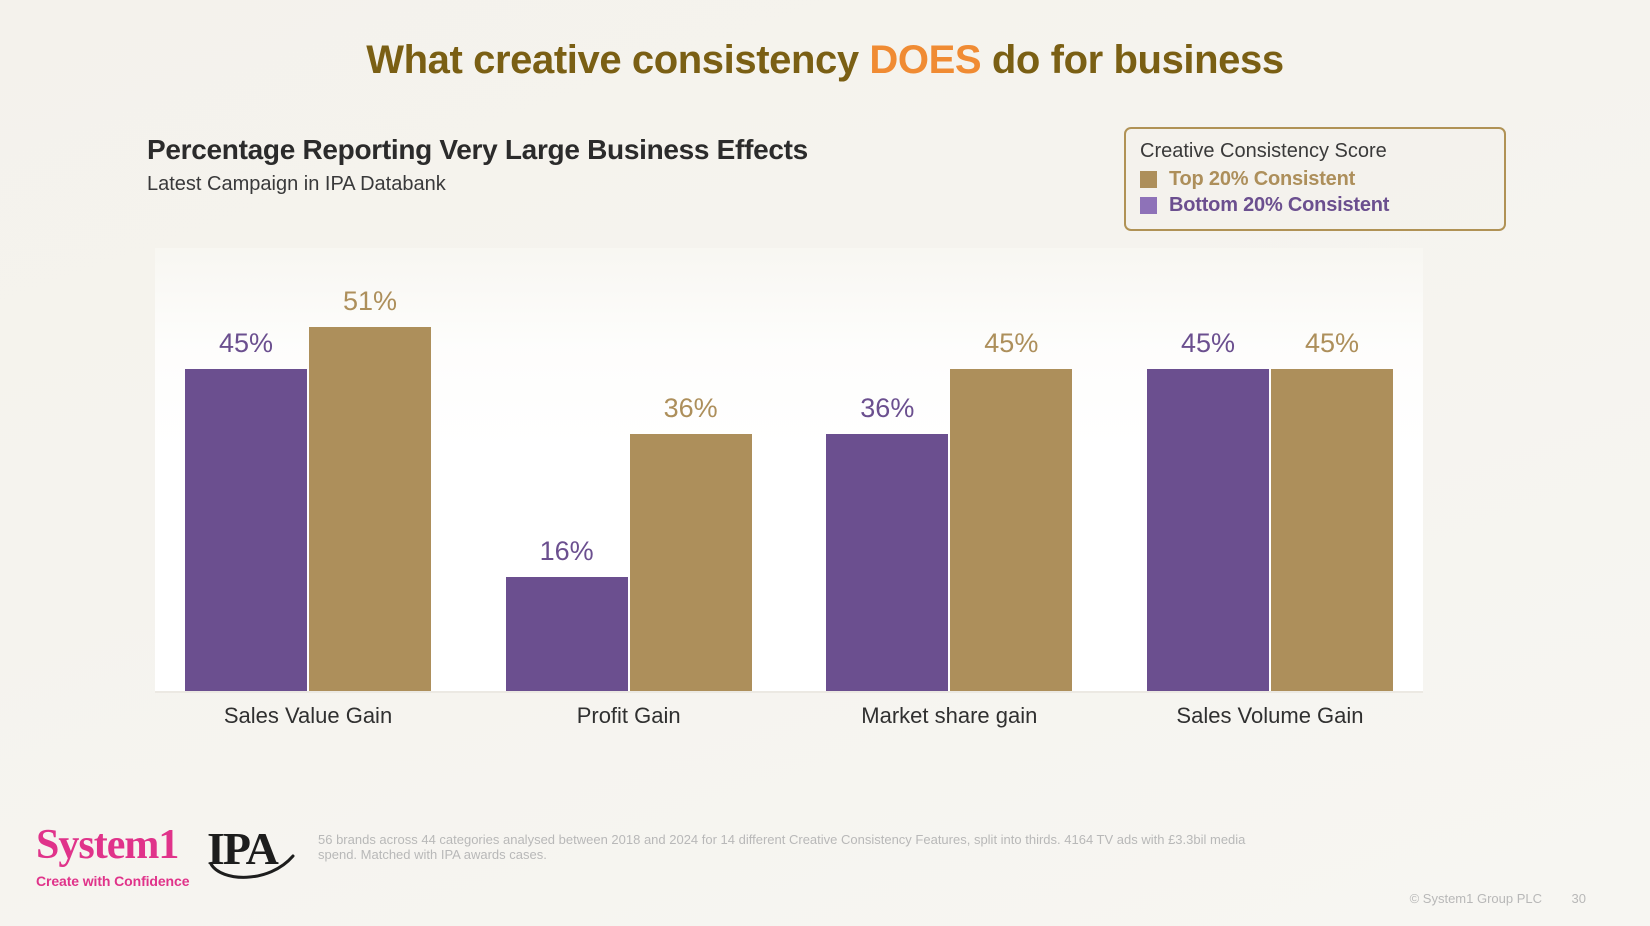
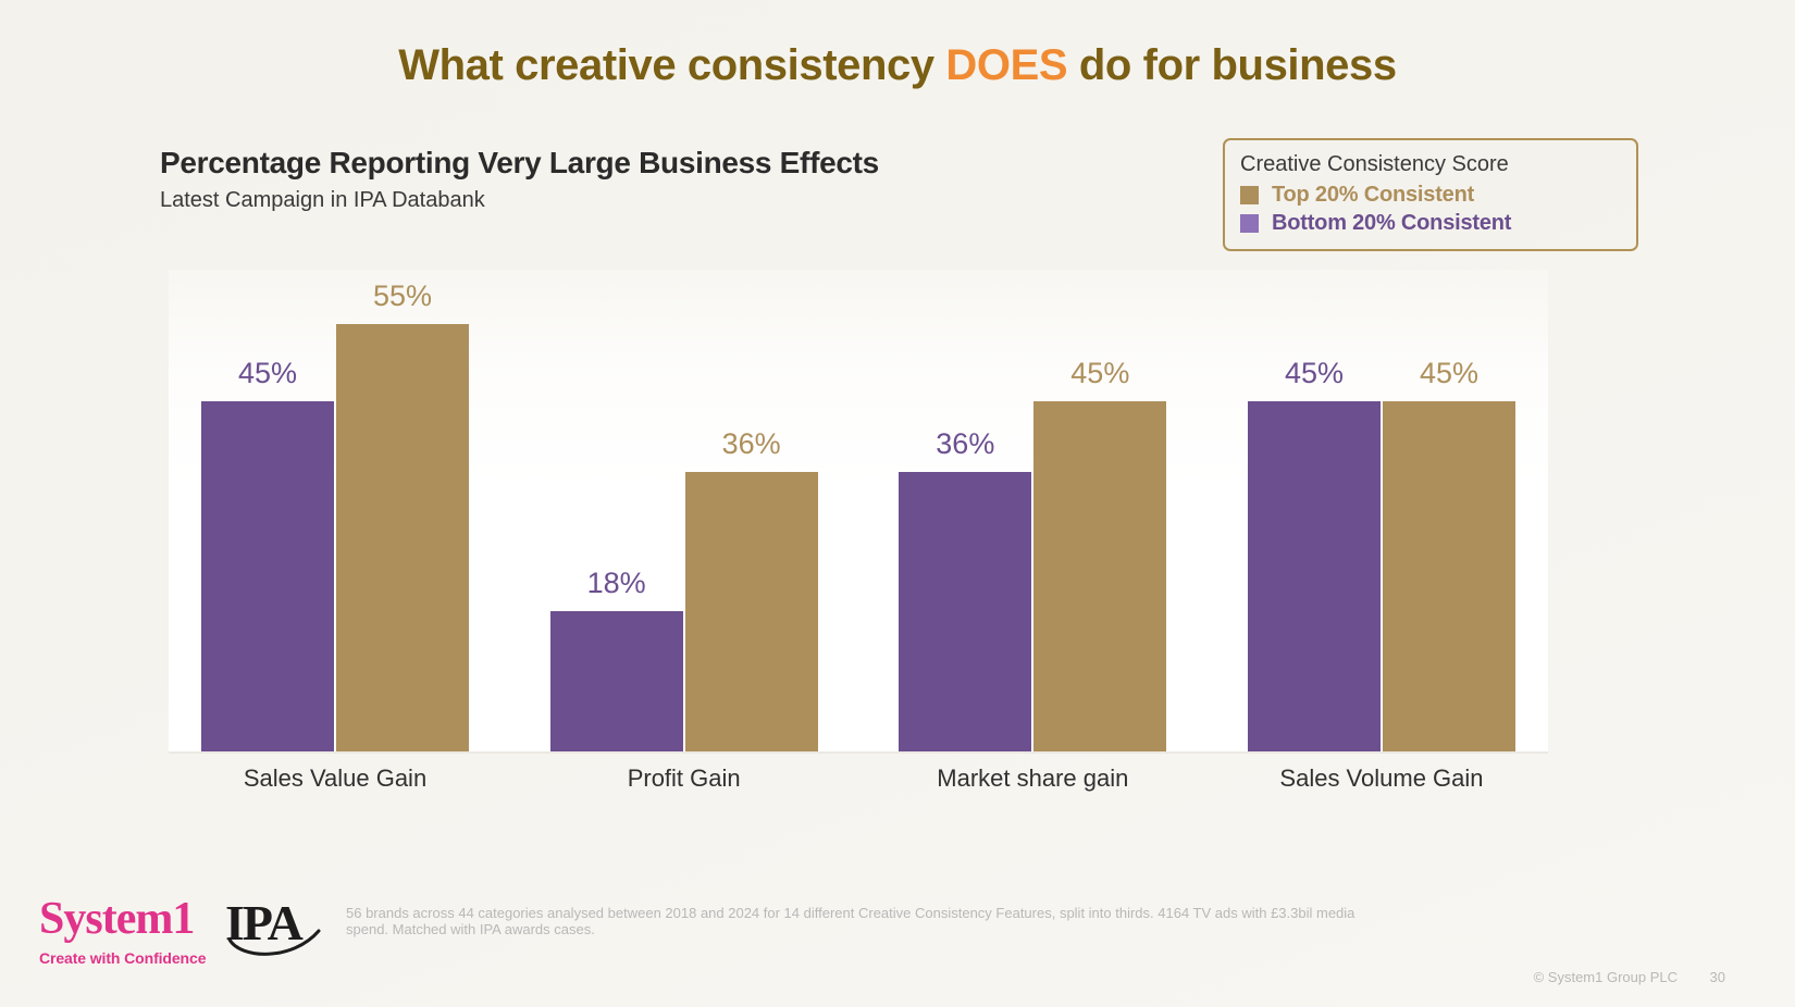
Top 20% Consistent/Sales Value Gain: 51% -> 55%
Bottom 20% Consistent/Profit Gain: 16% -> 18%
